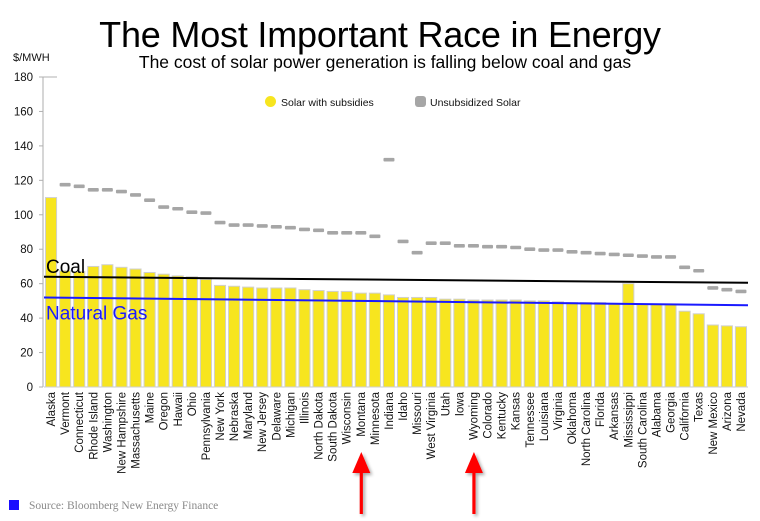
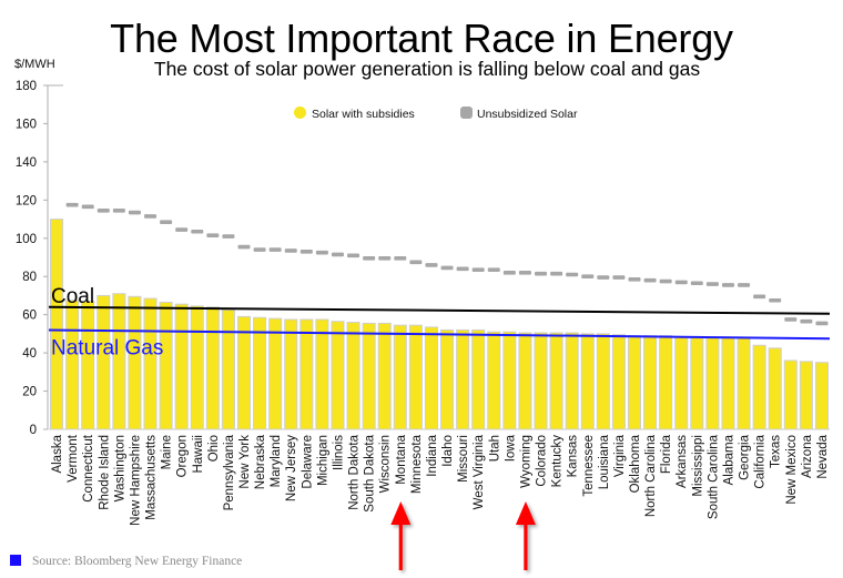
Unsubsidized Solar/Indiana: 132 -> 86
Unsubsidized Solar/Missouri: 78 -> 84
Solar with subsidies/Mississippi: 60 -> 48
